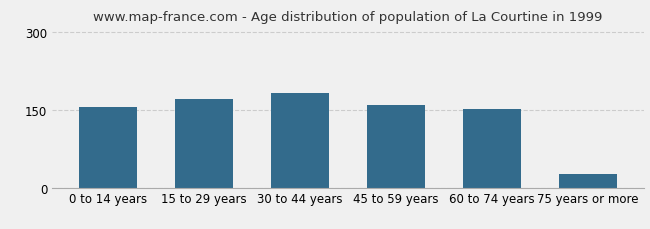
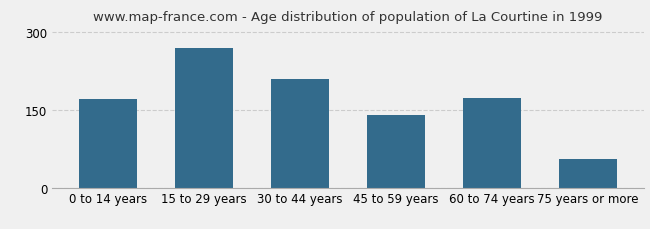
0 to 14 years: 155 -> 170
15 to 29 years: 170 -> 268
30 to 44 years: 182 -> 210
45 to 59 years: 160 -> 140
60 to 74 years: 151 -> 172
75 years or more: 27 -> 56
